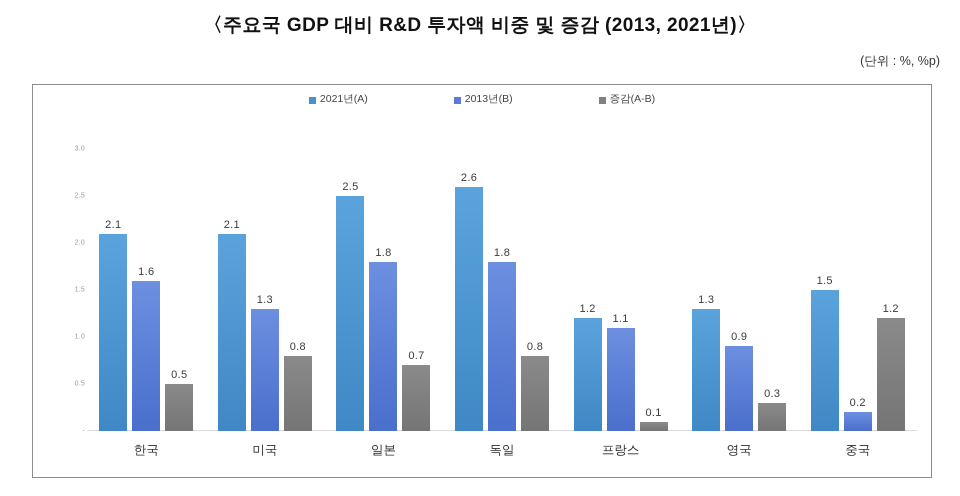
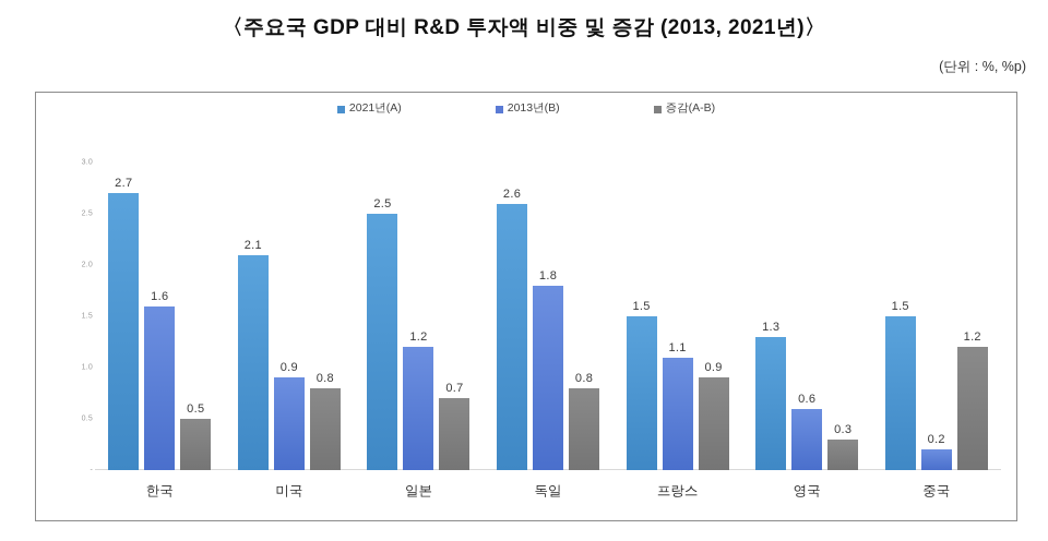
2021년(A)/한국: 2.1 -> 2.7
2013년(B)/미국: 1.3 -> 0.9
2013년(B)/일본: 1.8 -> 1.2
2021년(A)/프랑스: 1.2 -> 1.5
증감(A-B)/프랑스: 0.1 -> 0.9
2013년(B)/영국: 0.9 -> 0.6
